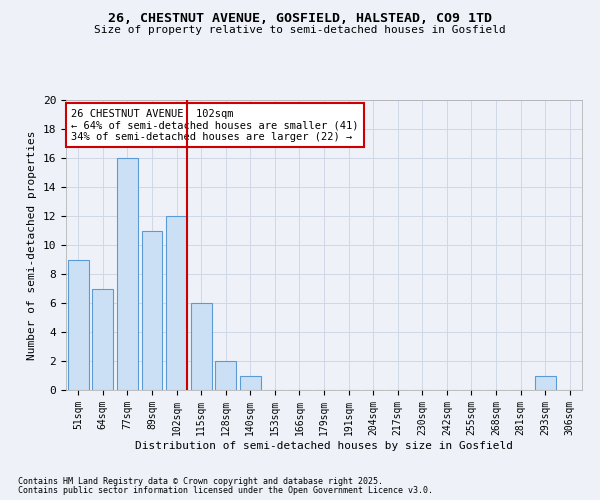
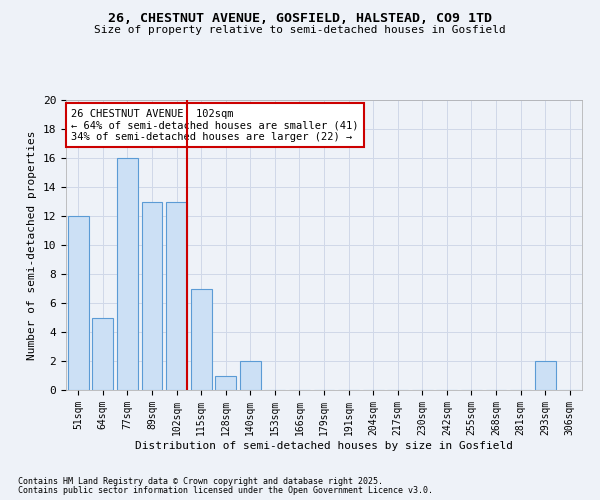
51sqm: 9 -> 12
64sqm: 7 -> 5
89sqm: 11 -> 13
102sqm: 12 -> 13
115sqm: 6 -> 7
128sqm: 2 -> 1
140sqm: 1 -> 2
293sqm: 1 -> 2
